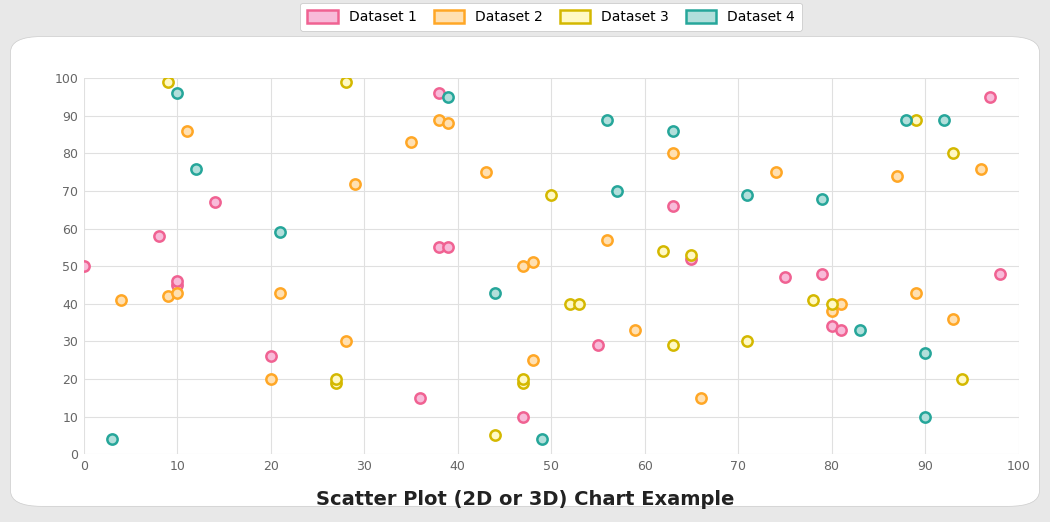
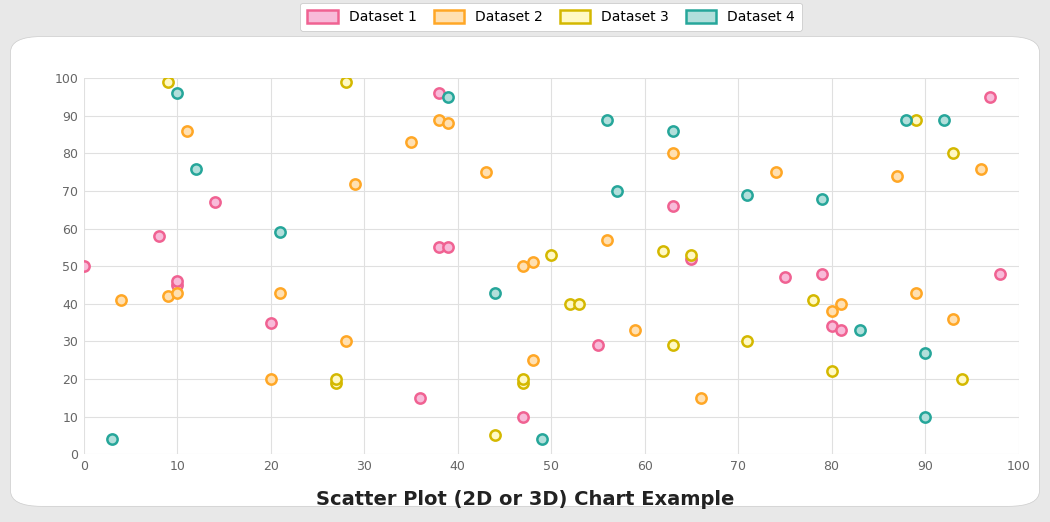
Dataset 1/20: 26 -> 35
Dataset 3/50: 69 -> 53
Dataset 3/80: 40 -> 22
